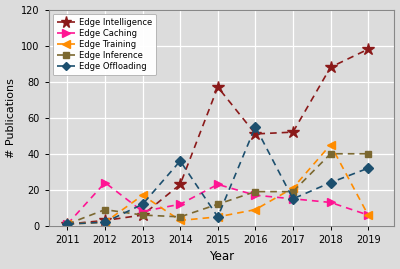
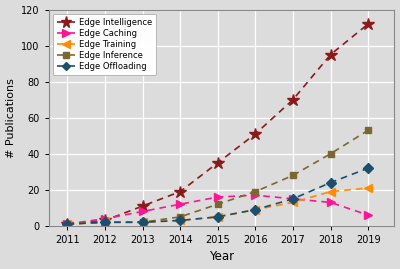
Edge Caching/2012: 24 -> 4
Edge Inference/2012: 9 -> 2
Edge Intelligence/2013: 6 -> 11
Edge Training/2013: 17 -> 2
Edge Inference/2013: 6 -> 2
Edge Offloading/2013: 12 -> 2
Edge Intelligence/2014: 23 -> 19
Edge Offloading/2014: 36 -> 3
Edge Intelligence/2015: 77 -> 35
Edge Caching/2015: 23 -> 16
Edge Offloading/2016: 55 -> 9
Edge Intelligence/2017: 52 -> 70
Edge Training/2017: 21 -> 13
Edge Inference/2017: 19 -> 28
Edge Intelligence/2018: 88 -> 95
Edge Training/2018: 45 -> 19
Edge Intelligence/2019: 98 -> 112
Edge Training/2019: 6 -> 21
Edge Inference/2019: 40 -> 53
